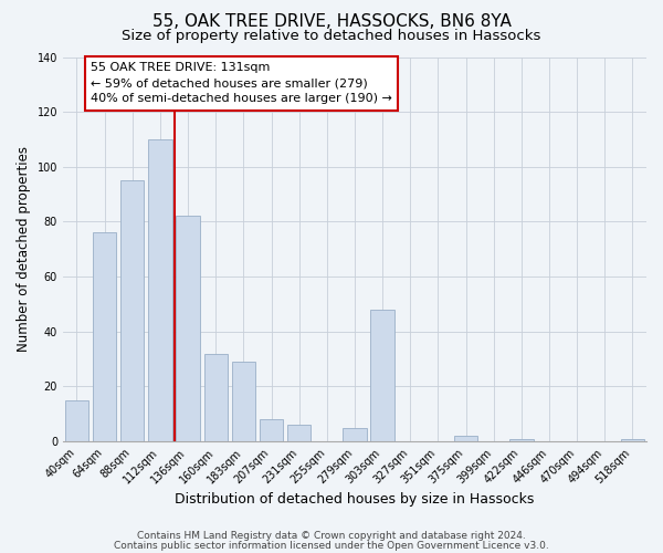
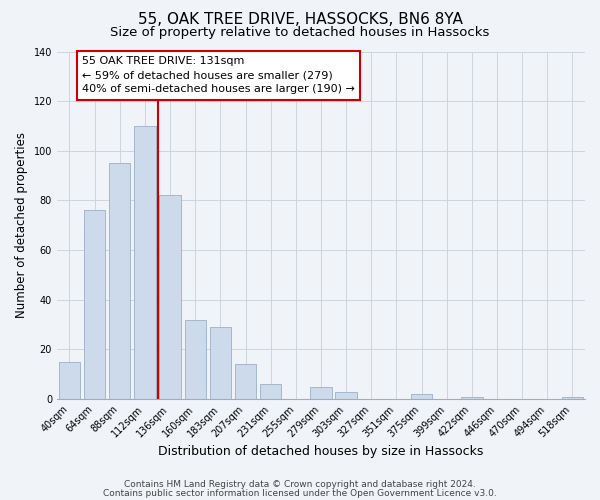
207sqm: 8 -> 14
303sqm: 48 -> 3
